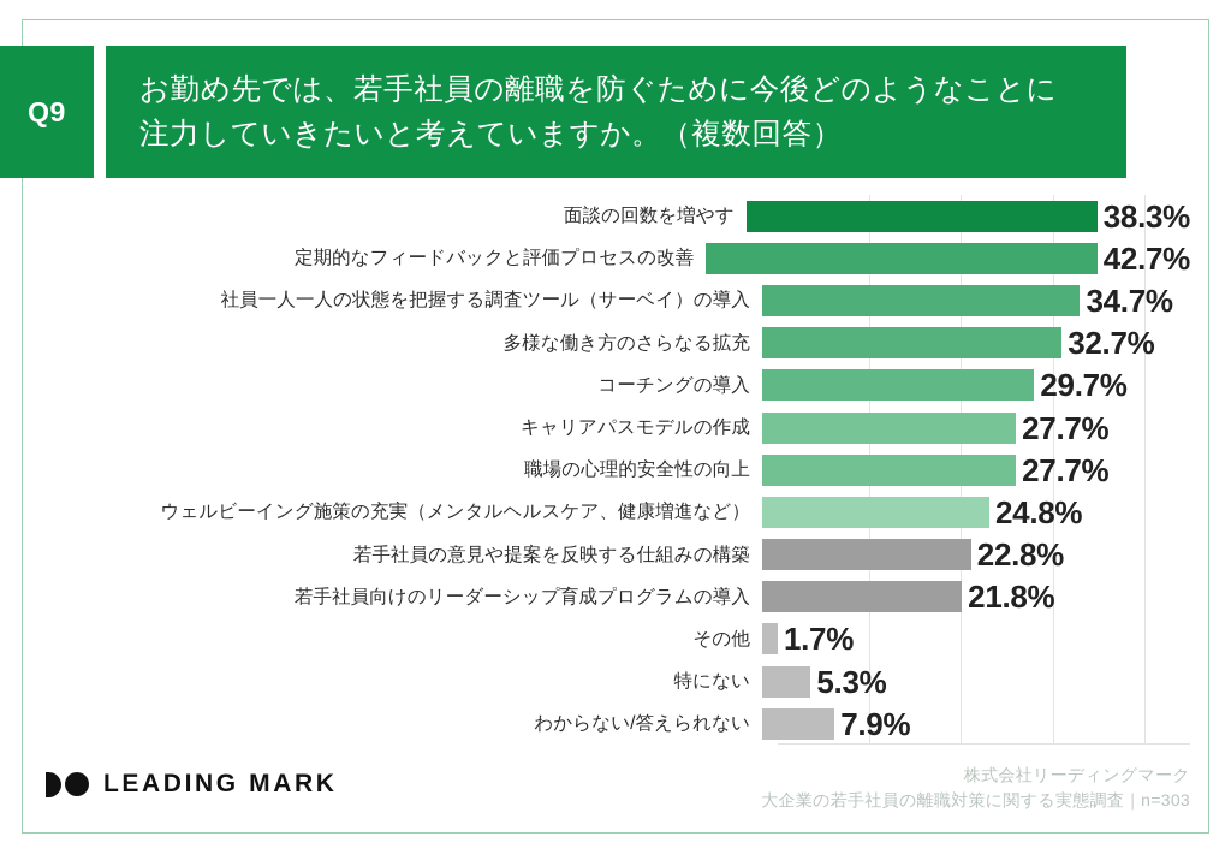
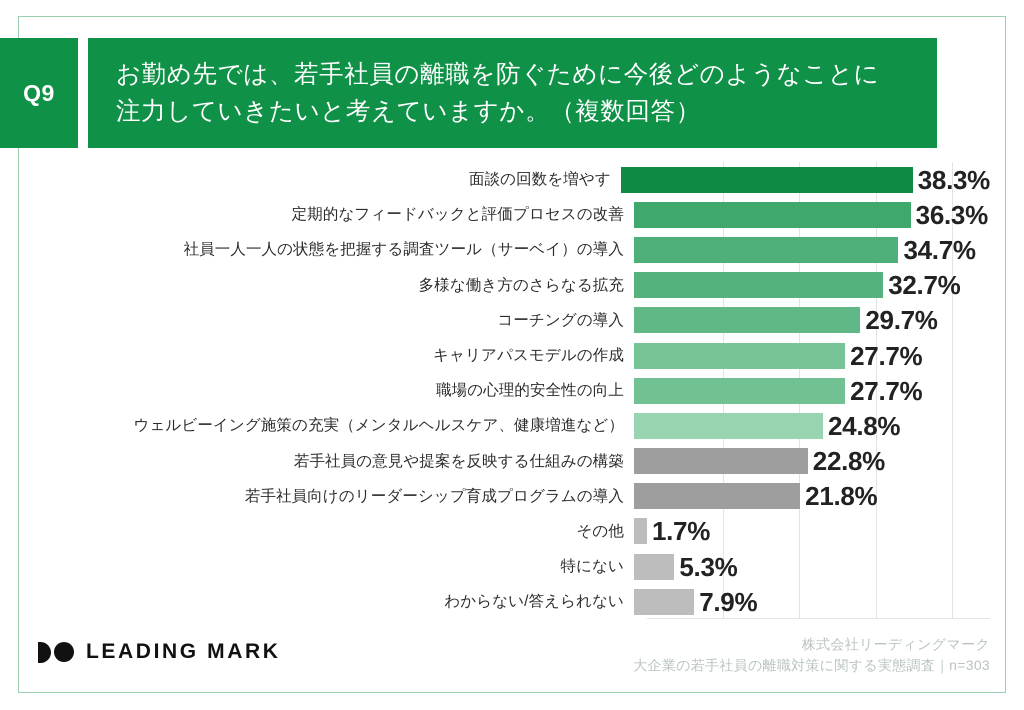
定期的なフィードバックと評価プロセスの改善: 42.7% -> 36.3%
